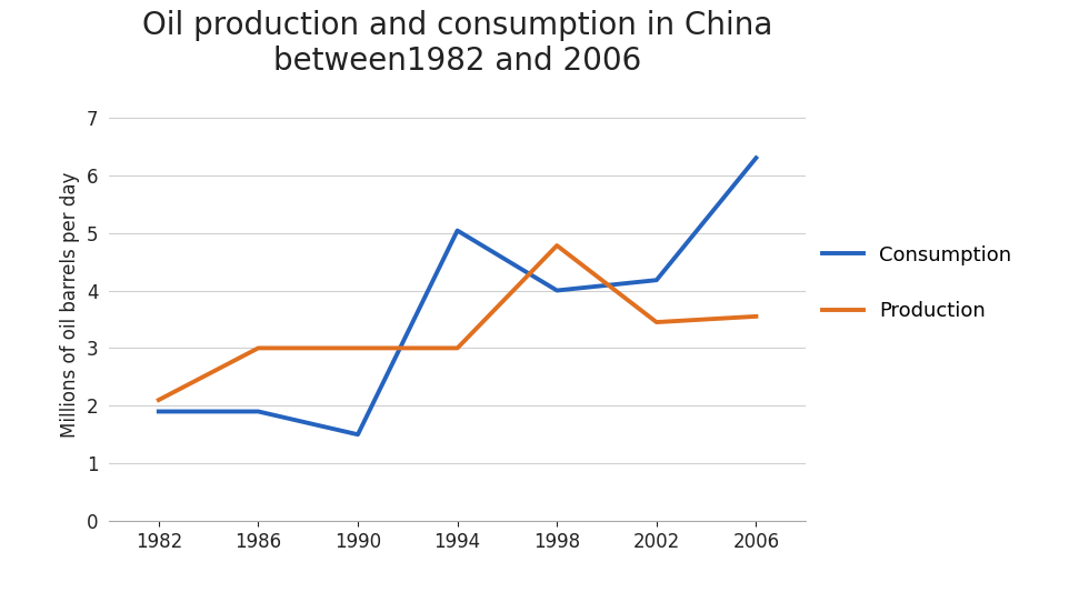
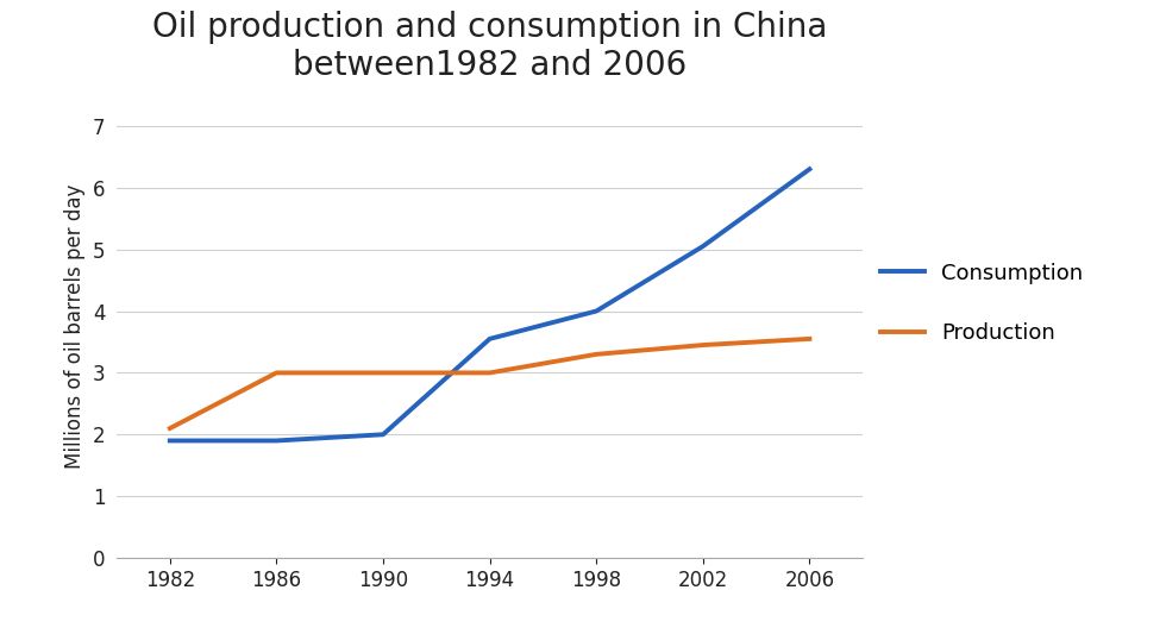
Consumption/1990: 1.50 -> 2.00
Consumption/1994: 5.04 -> 3.55
Production/1998: 4.78 -> 3.30
Consumption/2002: 4.18 -> 5.05
